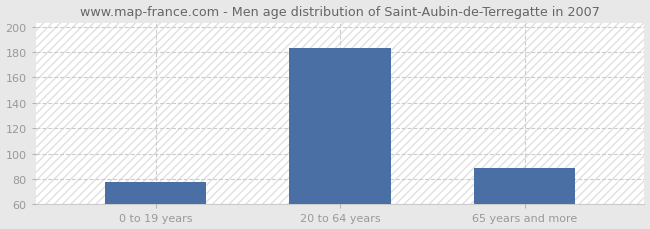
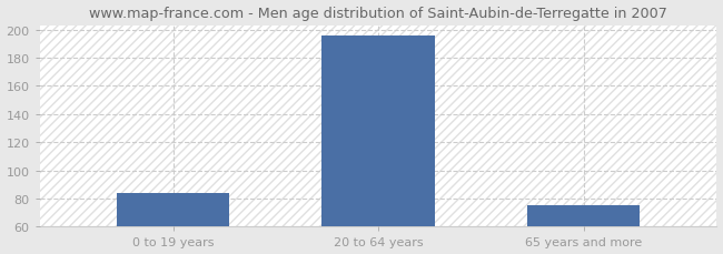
0 to 19 years: 78 -> 84
20 to 64 years: 183 -> 196
65 years and more: 89 -> 75
